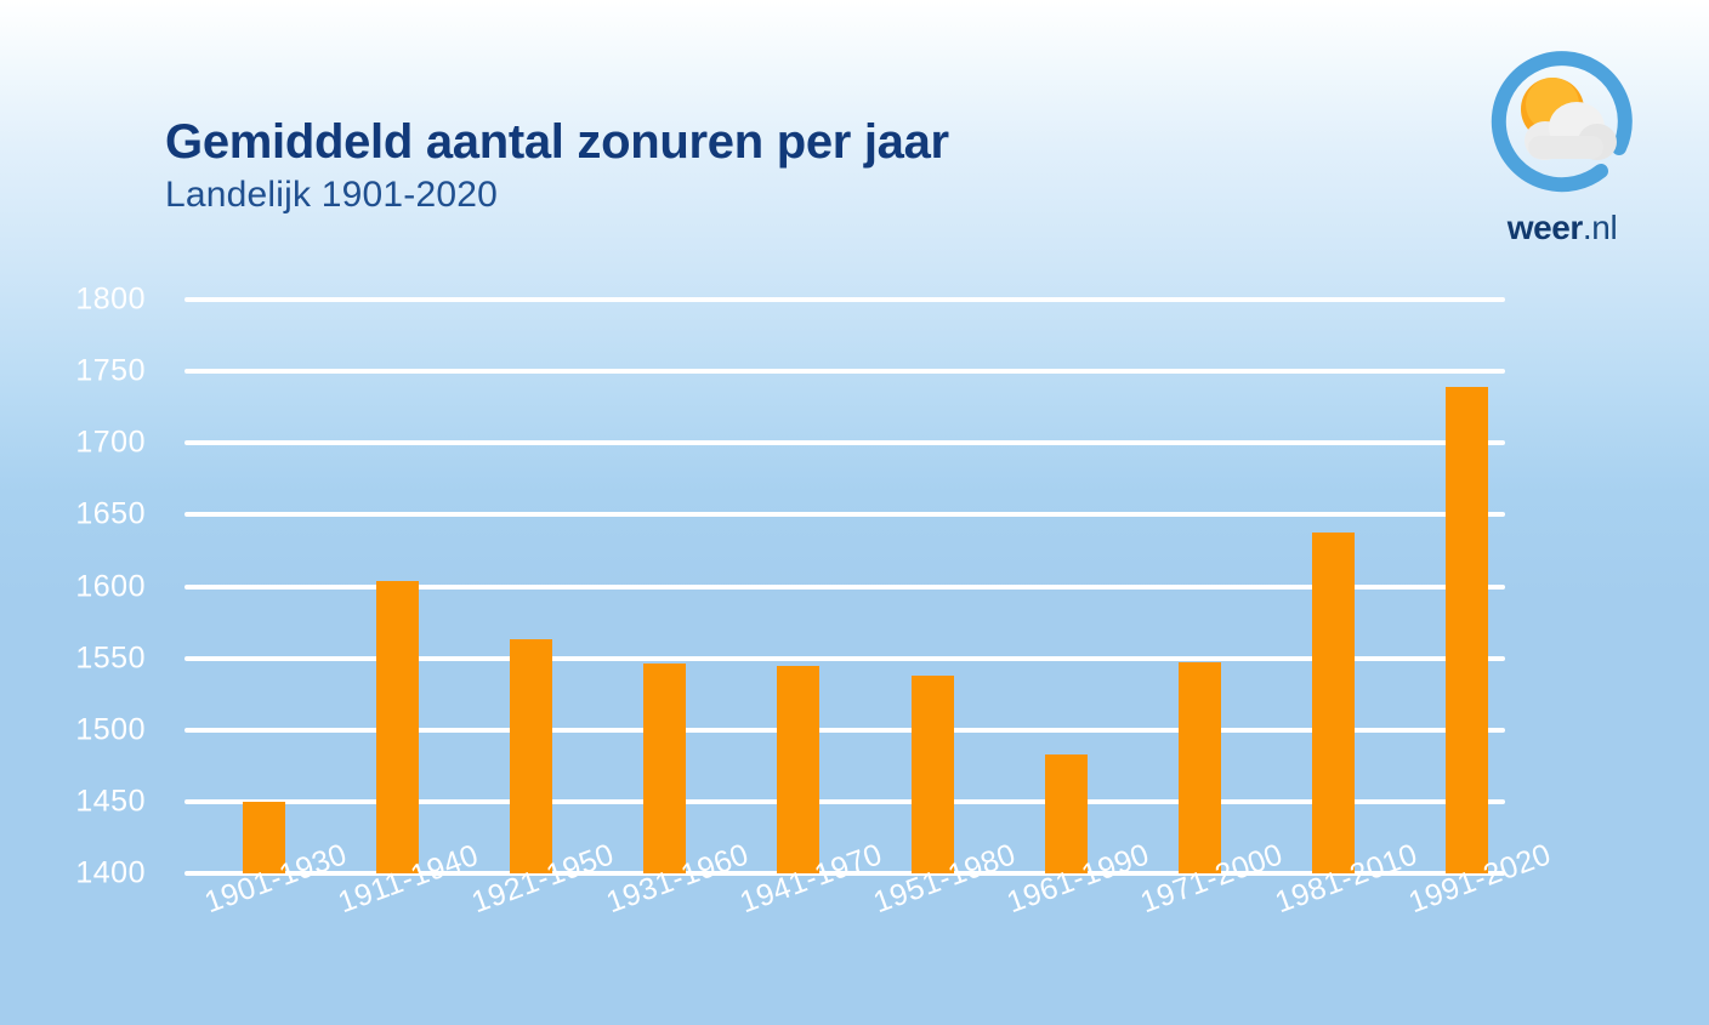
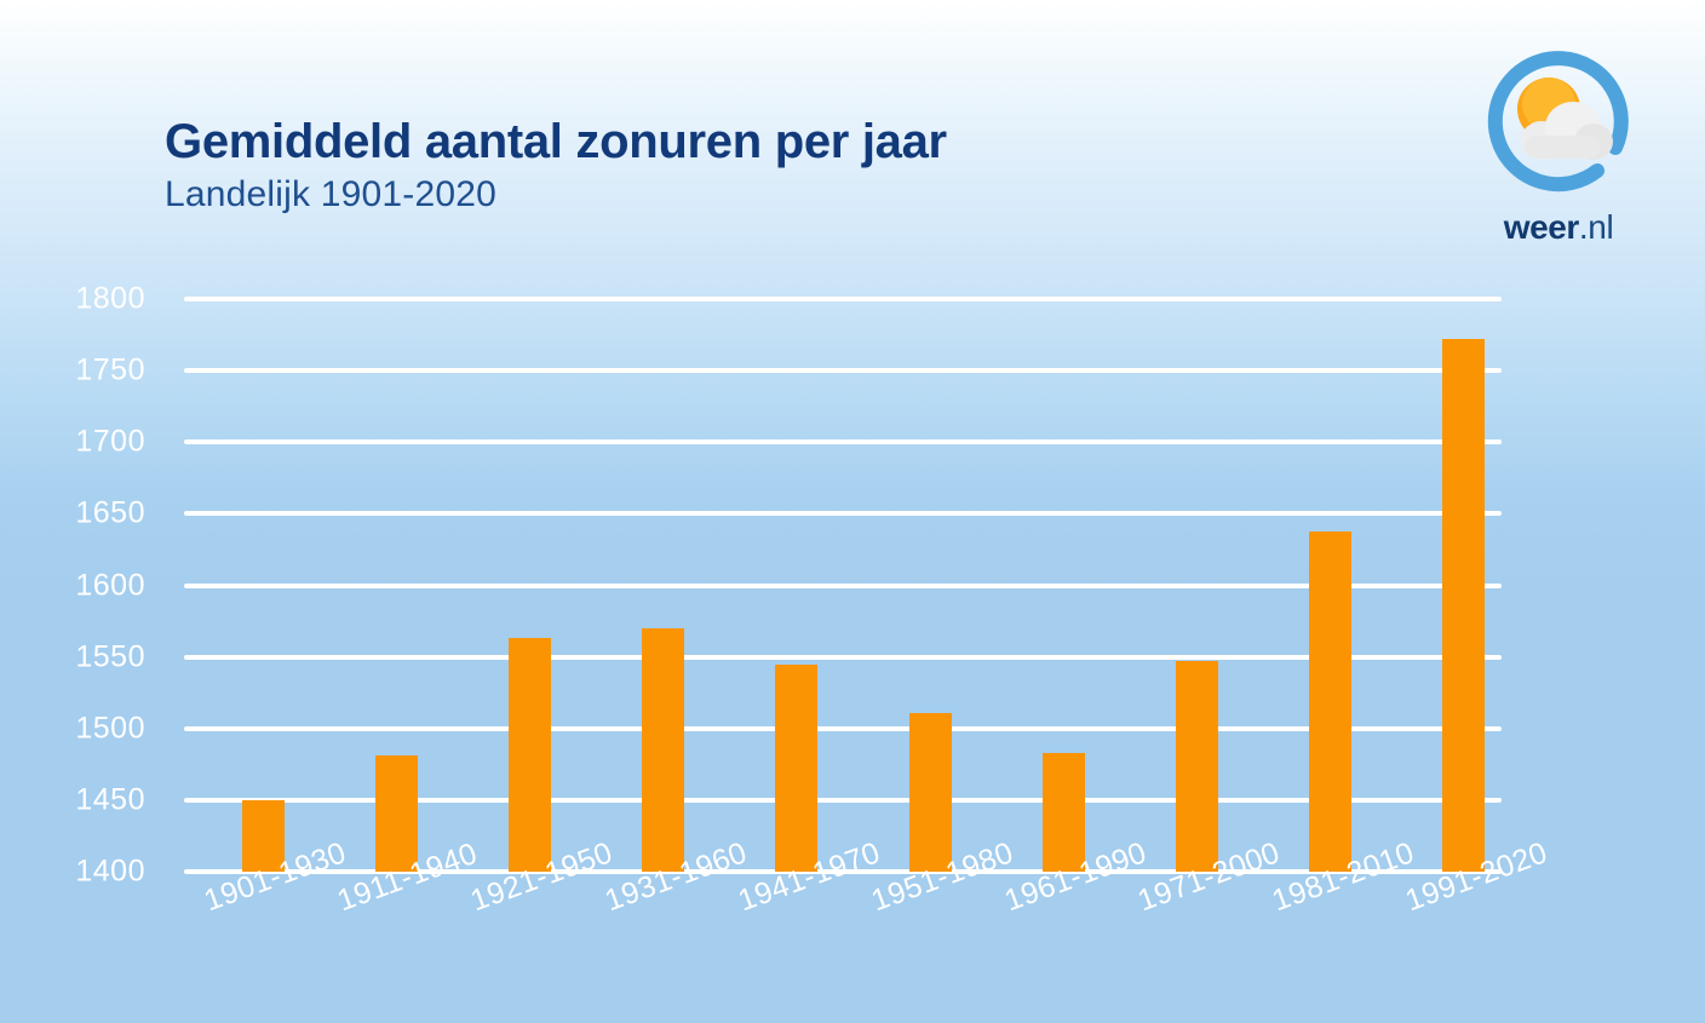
1911-1940: 1604 -> 1481
1931-1960: 1546 -> 1570
1951-1980: 1538 -> 1511
1991-2020: 1739 -> 1772
